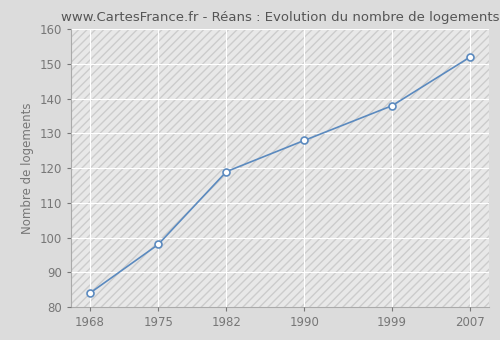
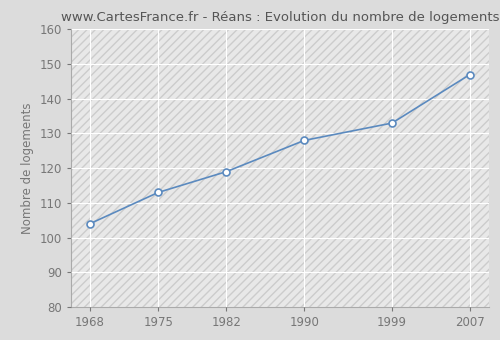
1968: 84 -> 104
1975: 98 -> 113
1999: 138 -> 133
2007: 152 -> 147
